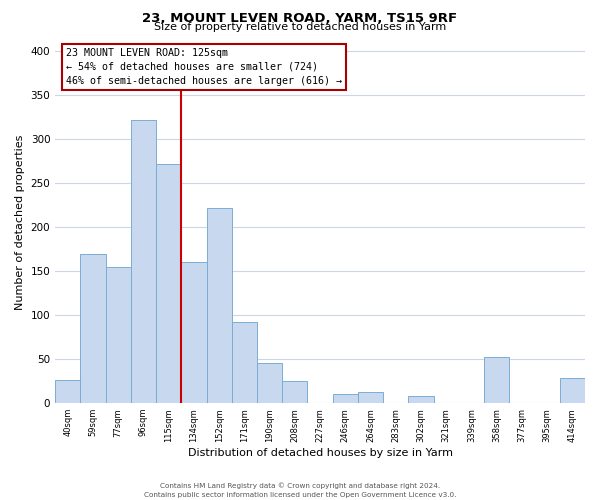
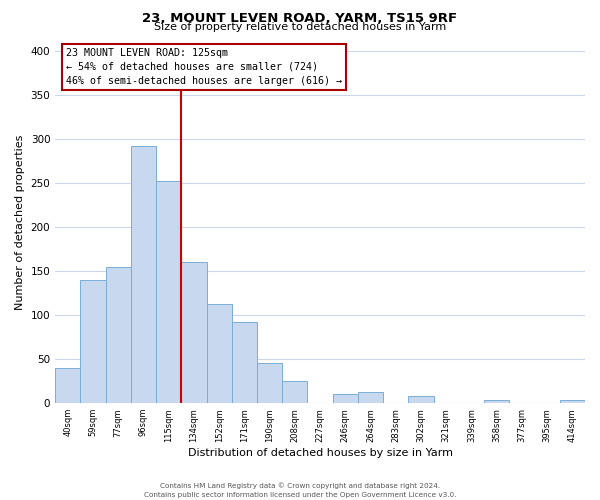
40sqm: 26 -> 40
59sqm: 170 -> 140
96sqm: 322 -> 292
115sqm: 272 -> 252
152sqm: 222 -> 113
358sqm: 52 -> 4
414sqm: 28 -> 3
